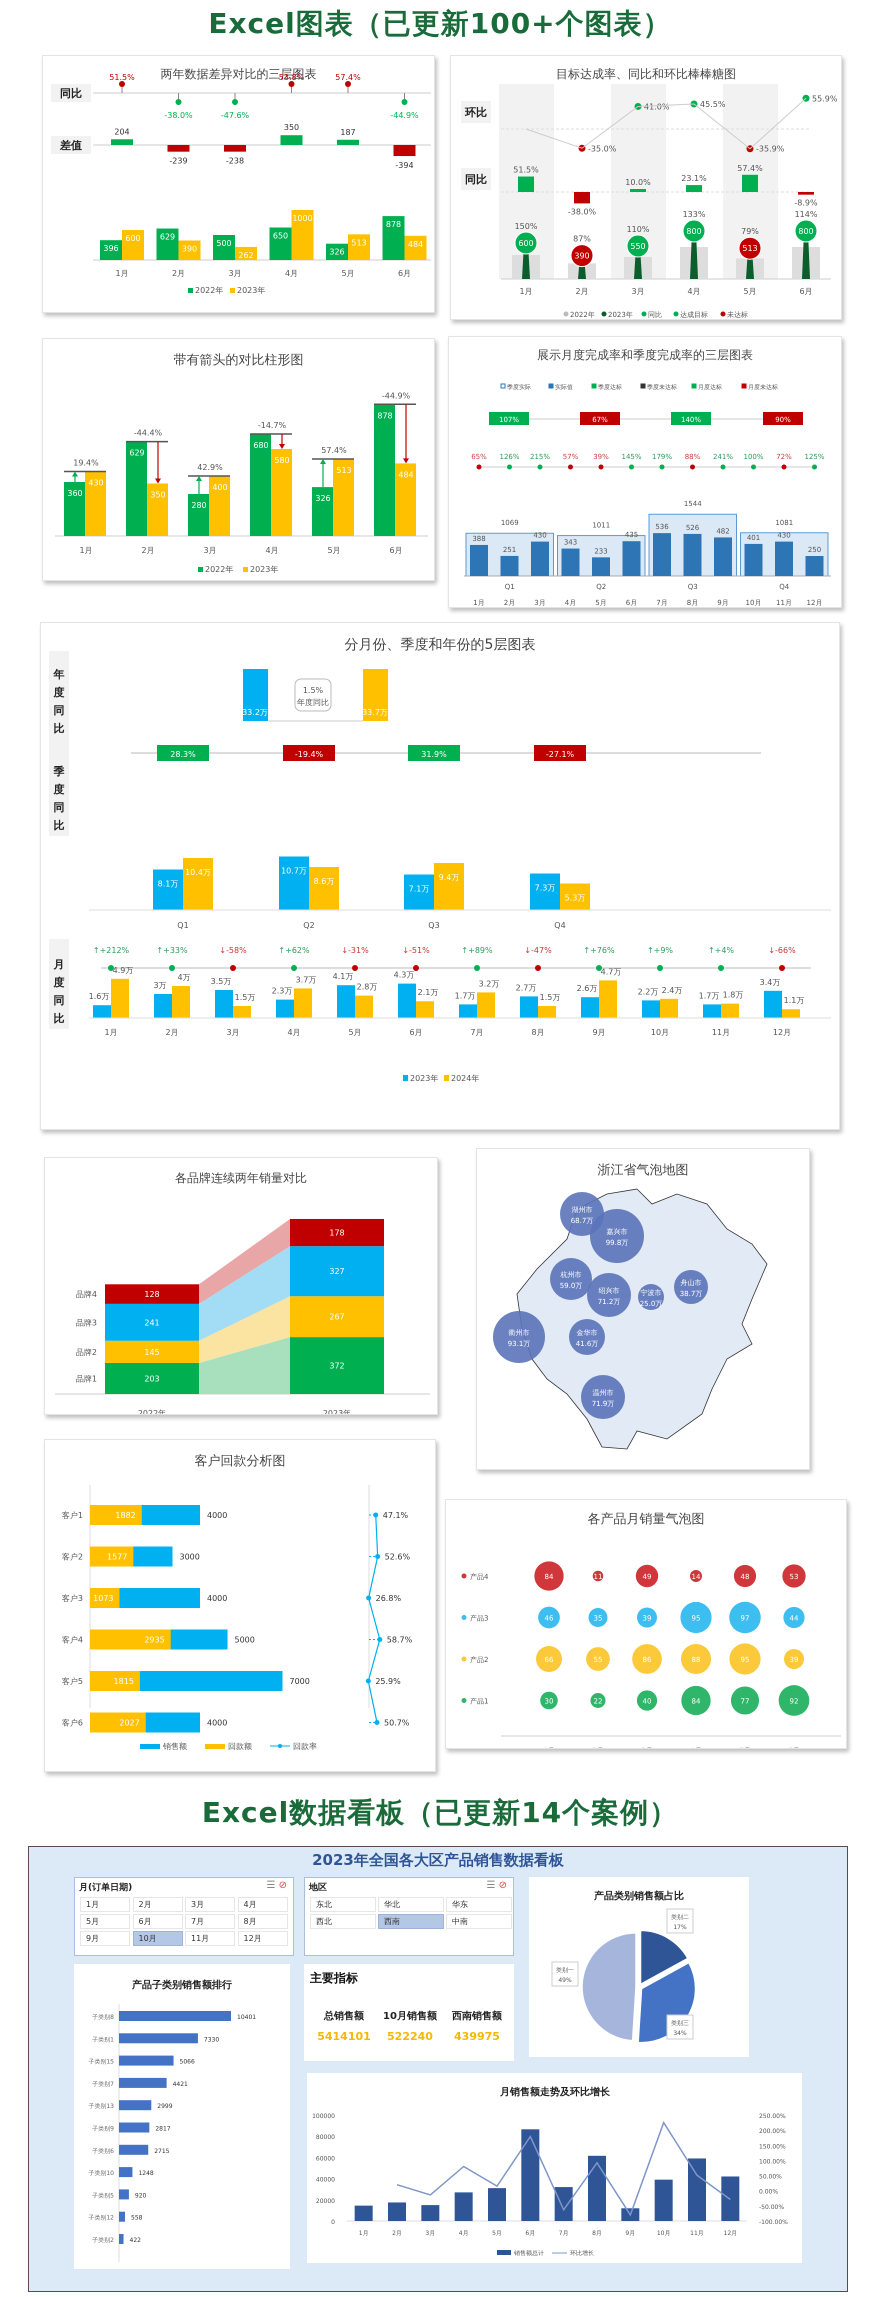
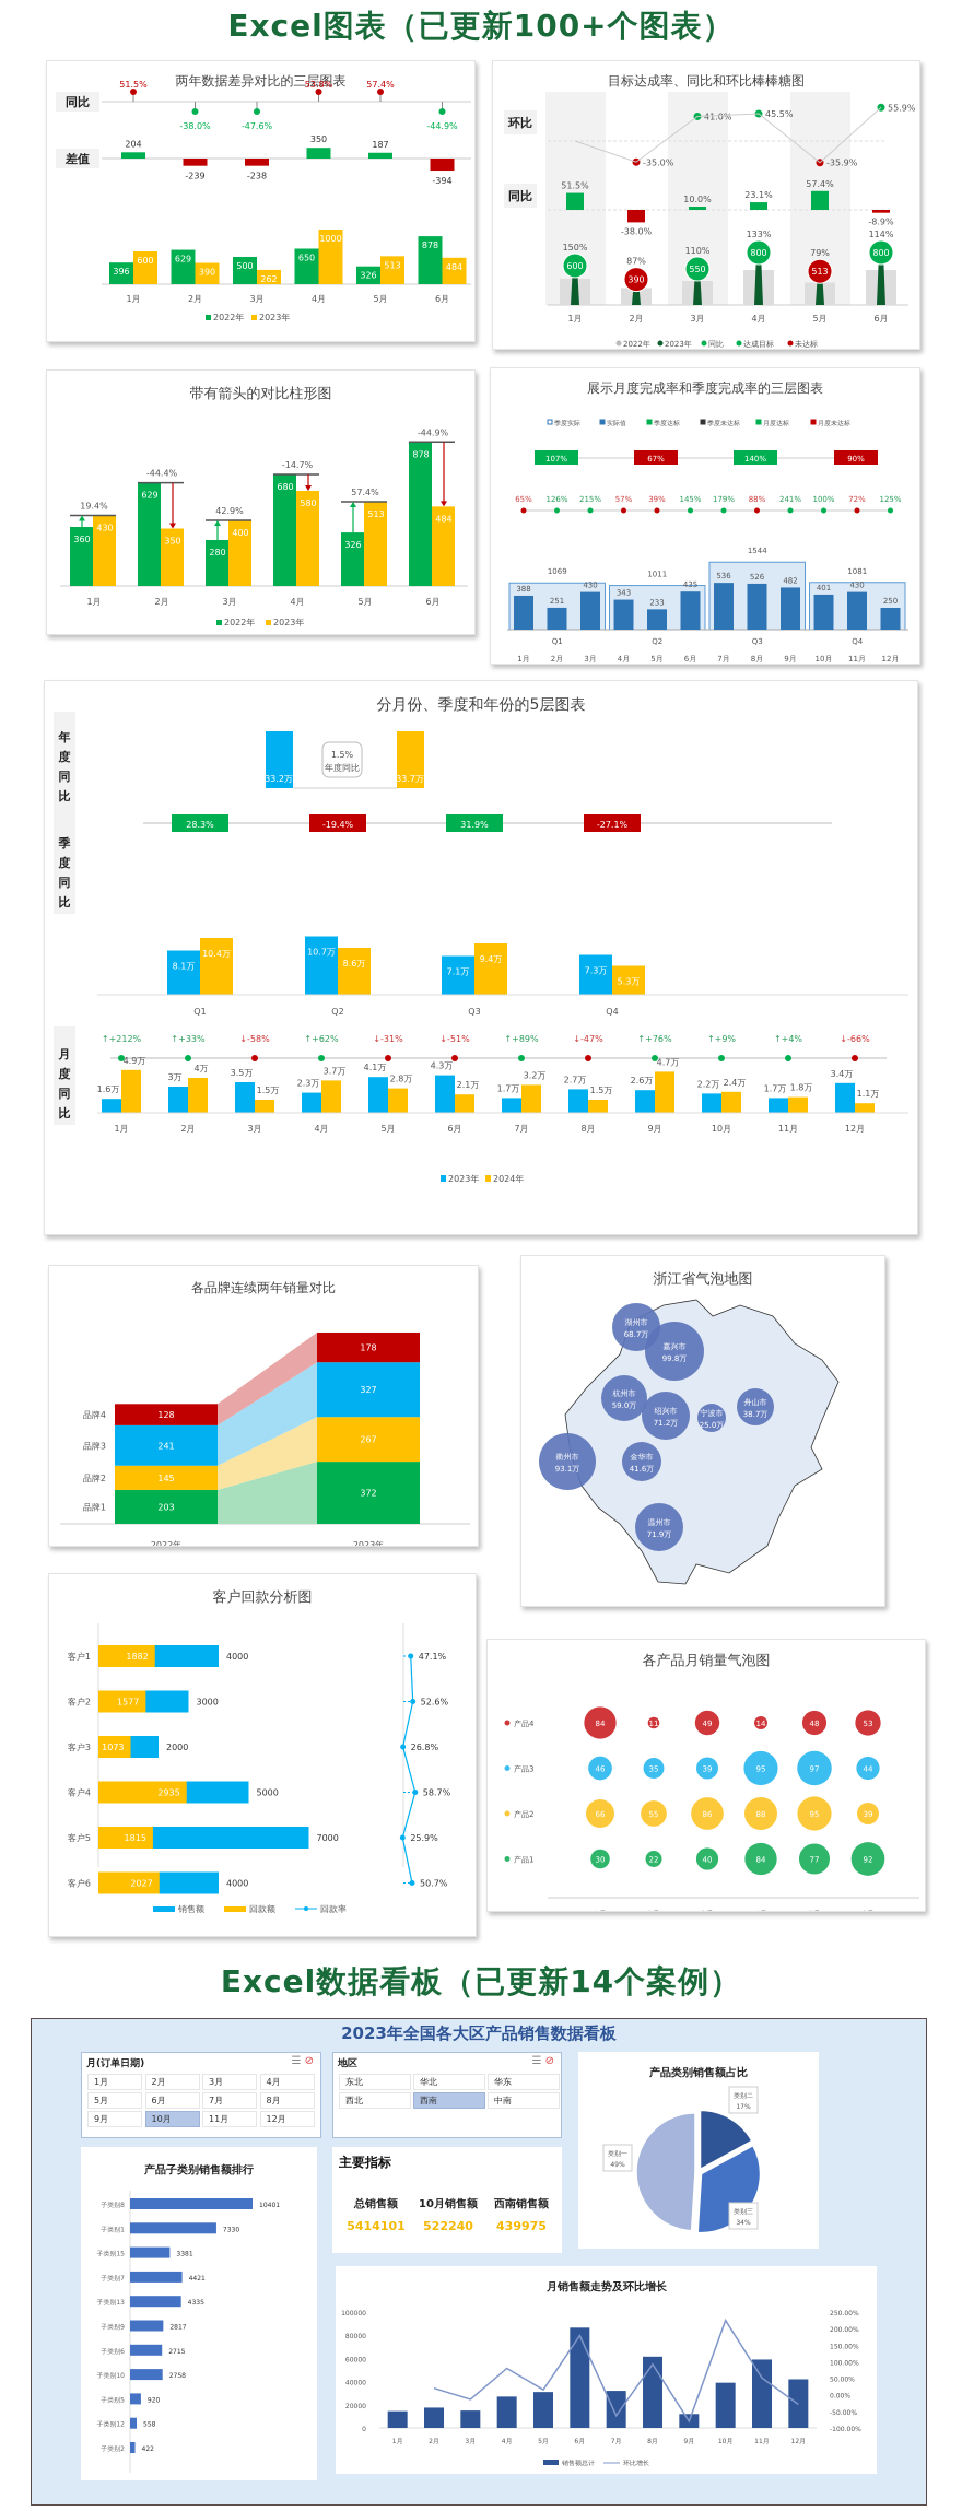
客户回款分析图/销售额/客户3: 4000 -> 2000
产品子类别销售额排行/子类别15: 5066 -> 3381
产品子类别销售额排行/子类别13: 2999 -> 4335
产品子类别销售额排行/子类别10: 1248 -> 2758
